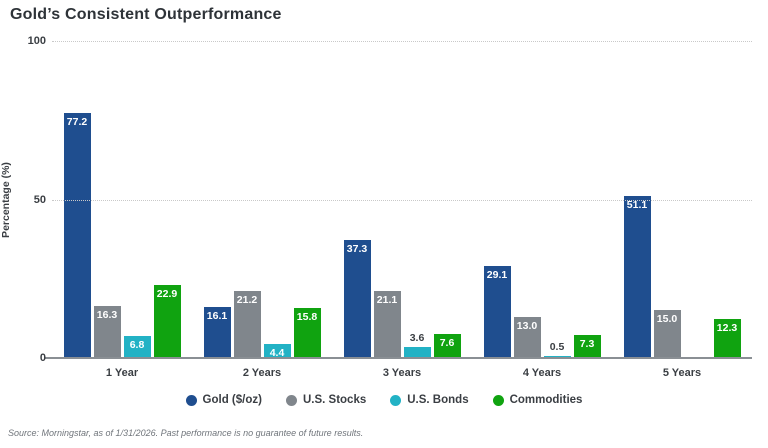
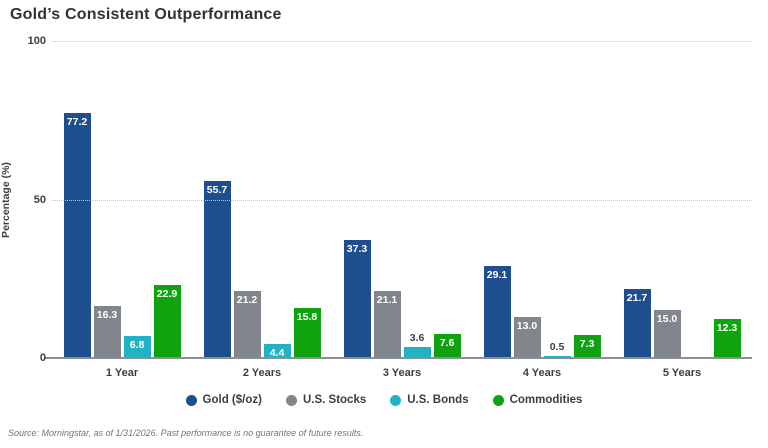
Gold ($/oz)/2 Years: 16.1 -> 55.7
Gold ($/oz)/5 Years: 51.1 -> 21.7
